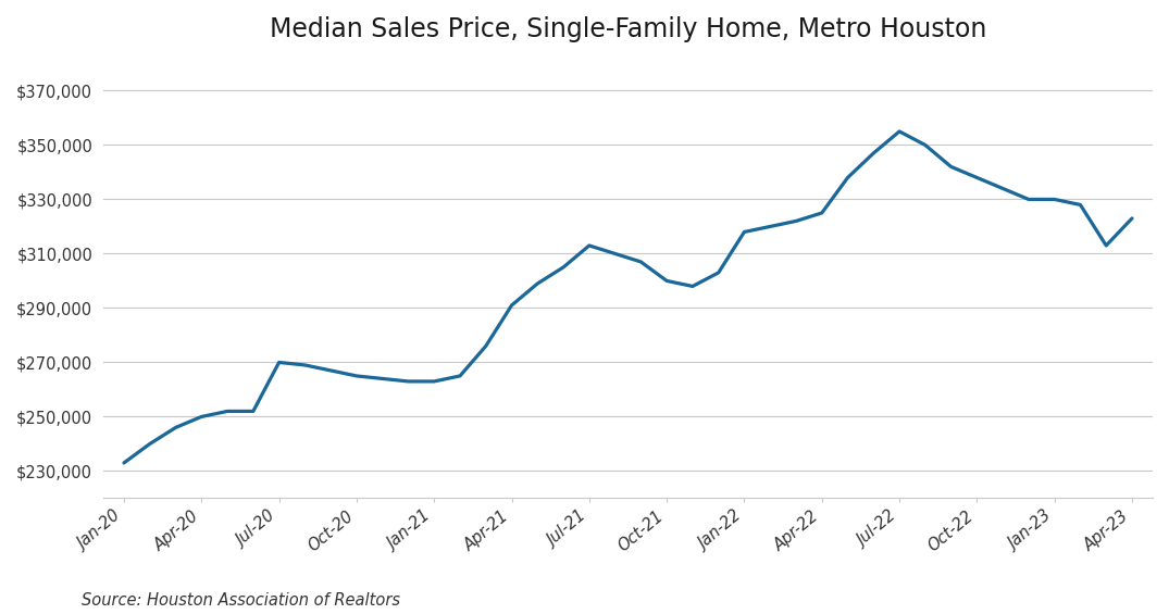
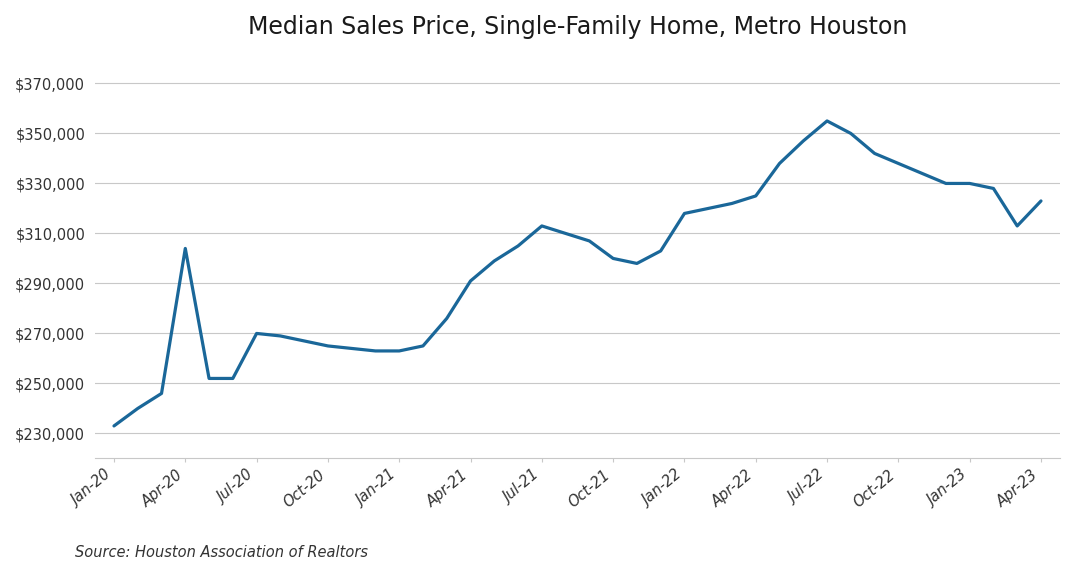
Apr-20: $250,000 -> $304,000
